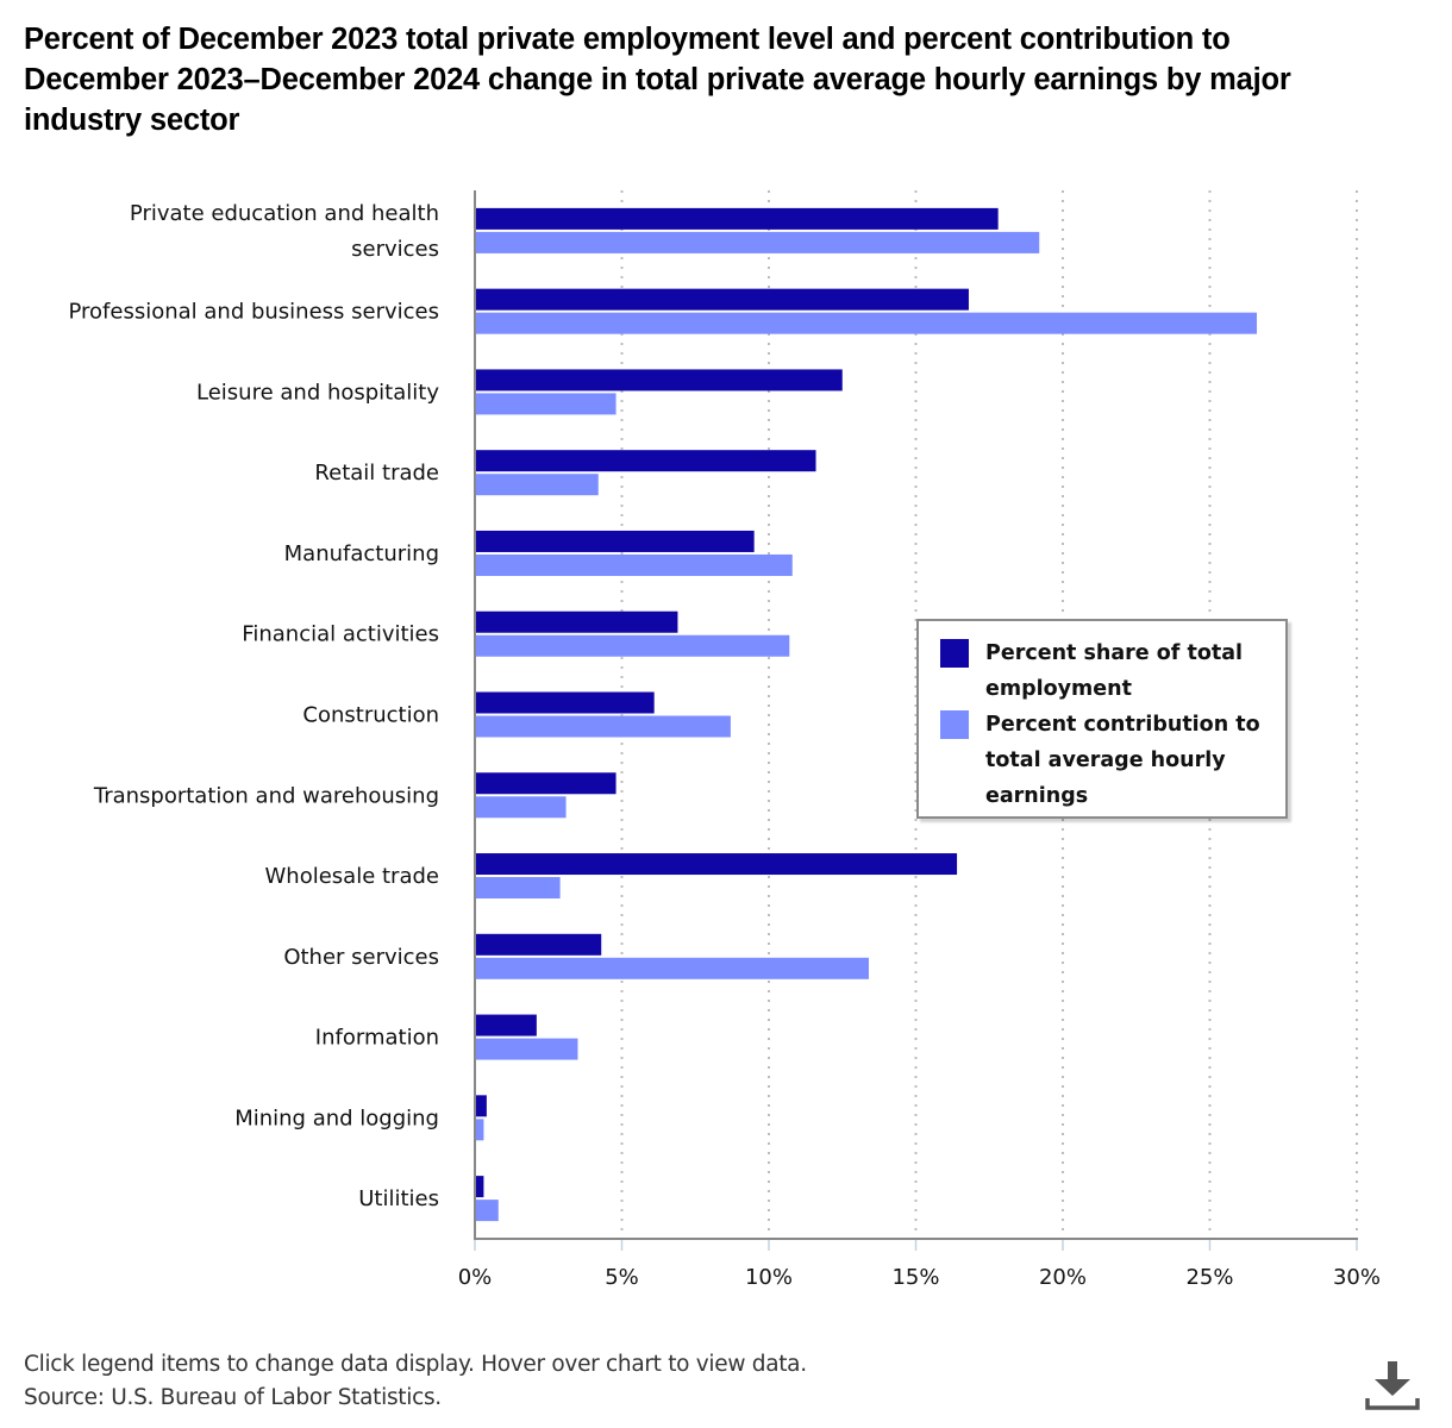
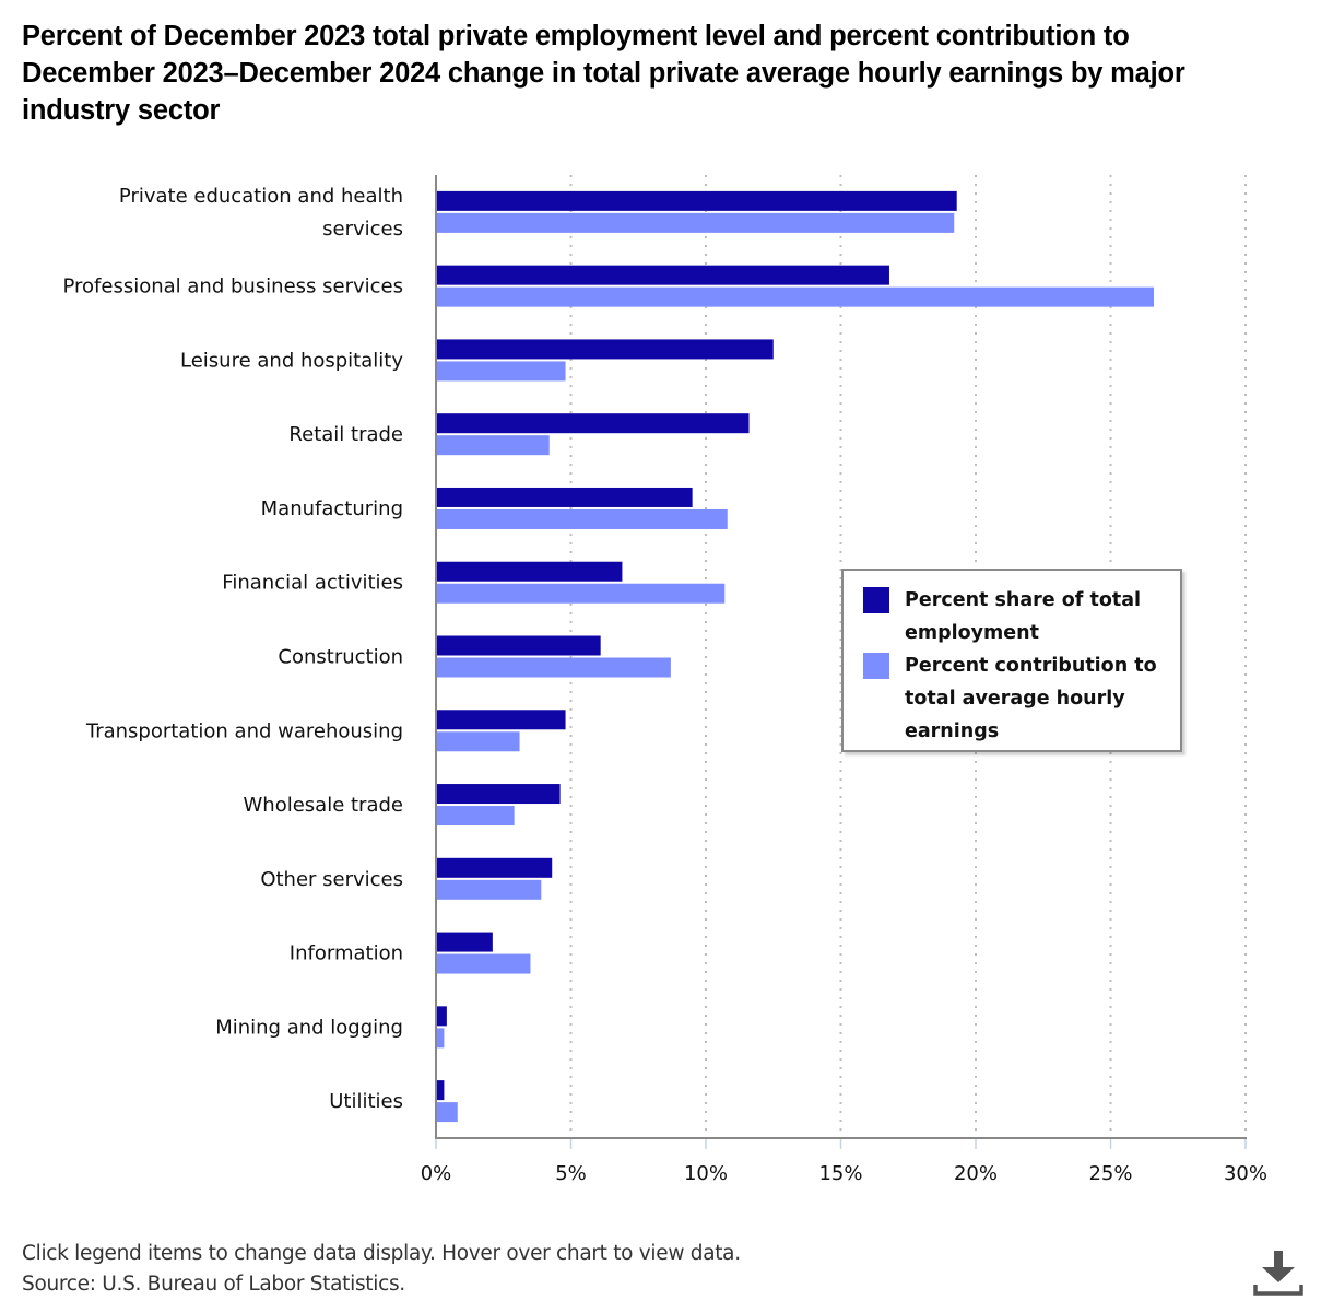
Percent share of total employment/Private education and health services: 17.8% -> 19.3%
Percent share of total employment/Wholesale trade: 16.4% -> 4.6%
Percent contribution to total average hourly earnings/Other services: 13.4% -> 3.9%
